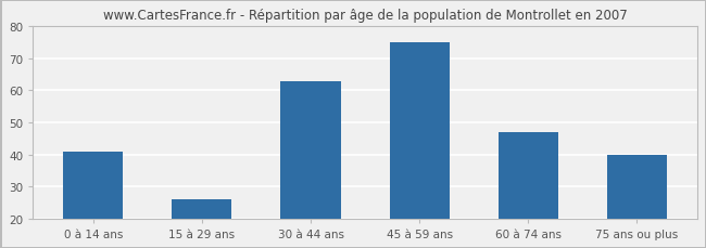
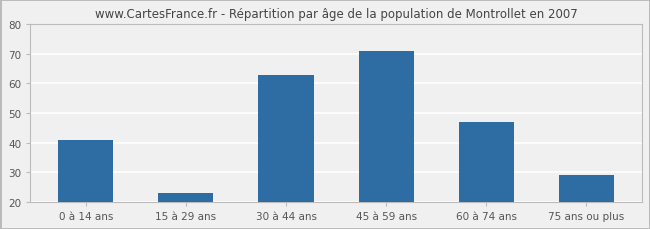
15 à 29 ans: 26 -> 23
45 à 59 ans: 75 -> 71
75 ans ou plus: 40 -> 29
